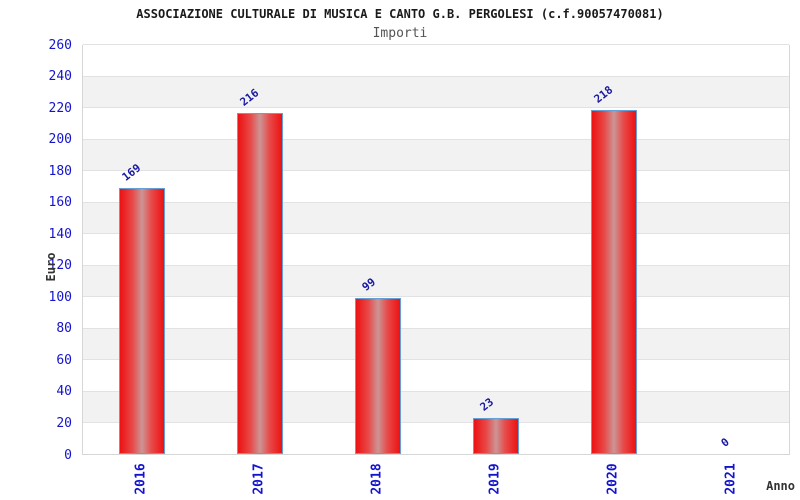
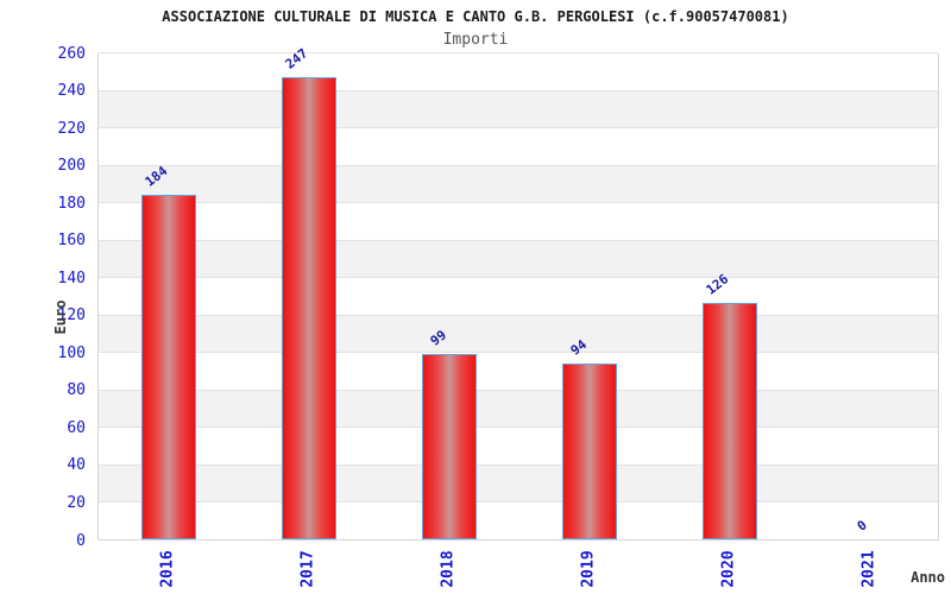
2016: 169 -> 184
2017: 216 -> 247
2019: 23 -> 94
2020: 218 -> 126
